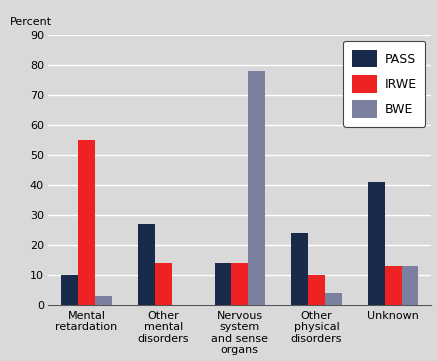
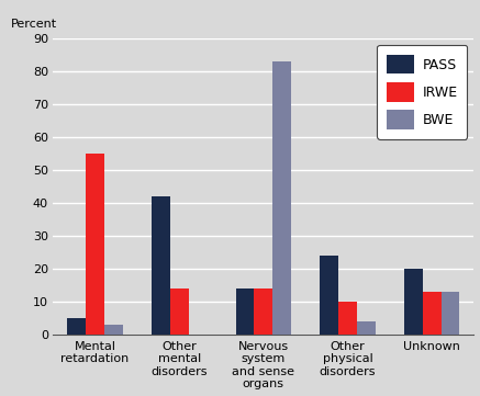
PASS/Mental retardation: 10 -> 5
PASS/Other mental disorders: 27 -> 42
BWE/Nervous system and sense organs: 78 -> 83
PASS/Unknown: 41 -> 20
